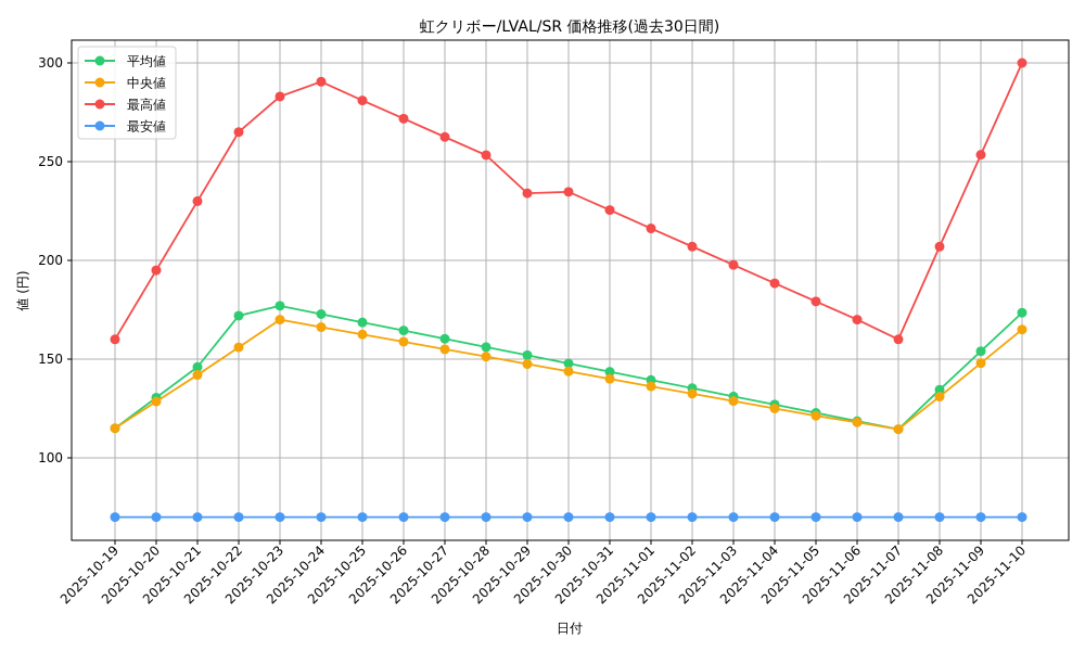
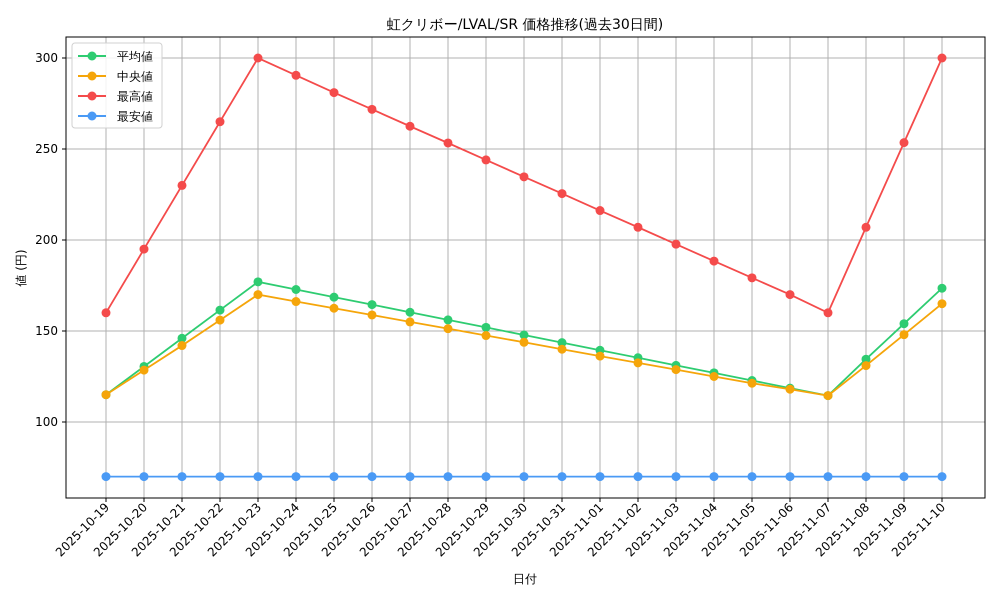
平均値/2025-10-22: 172 -> 162
最高値/2025-10-23: 283 -> 300
最高値/2025-10-29: 234 -> 244
